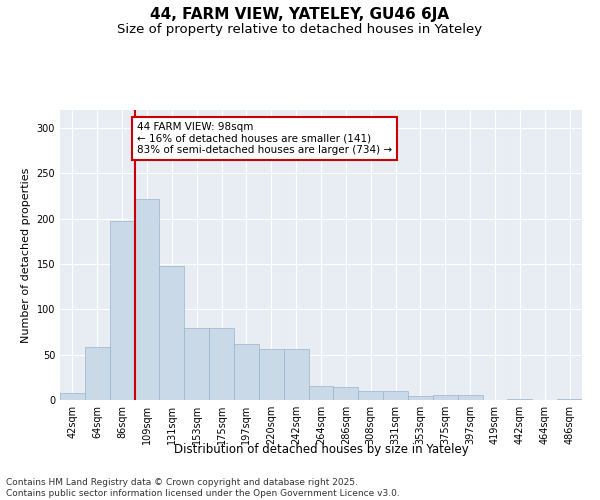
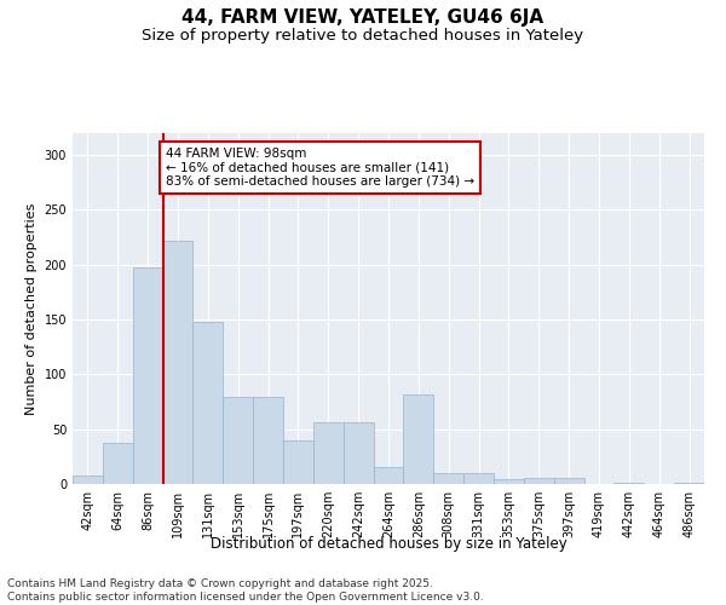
64sqm: 58 -> 38
197sqm: 62 -> 40
286sqm: 14 -> 82
